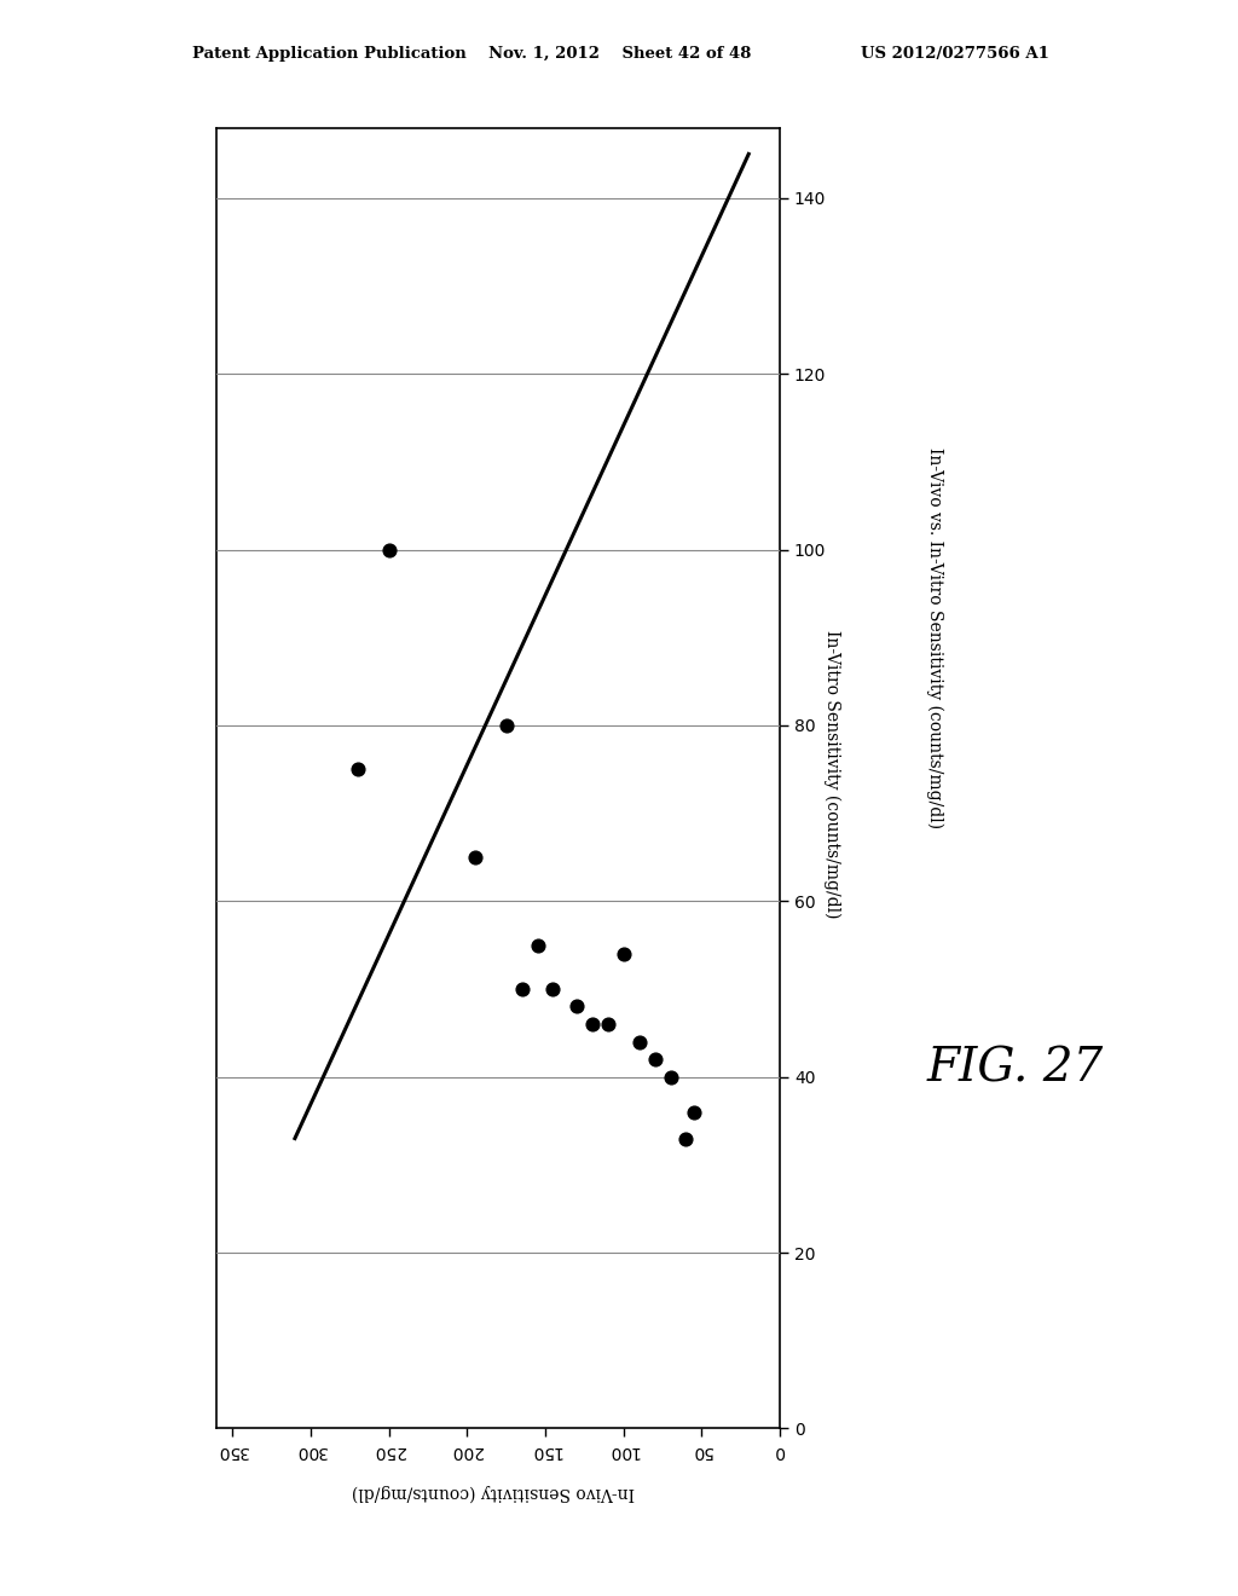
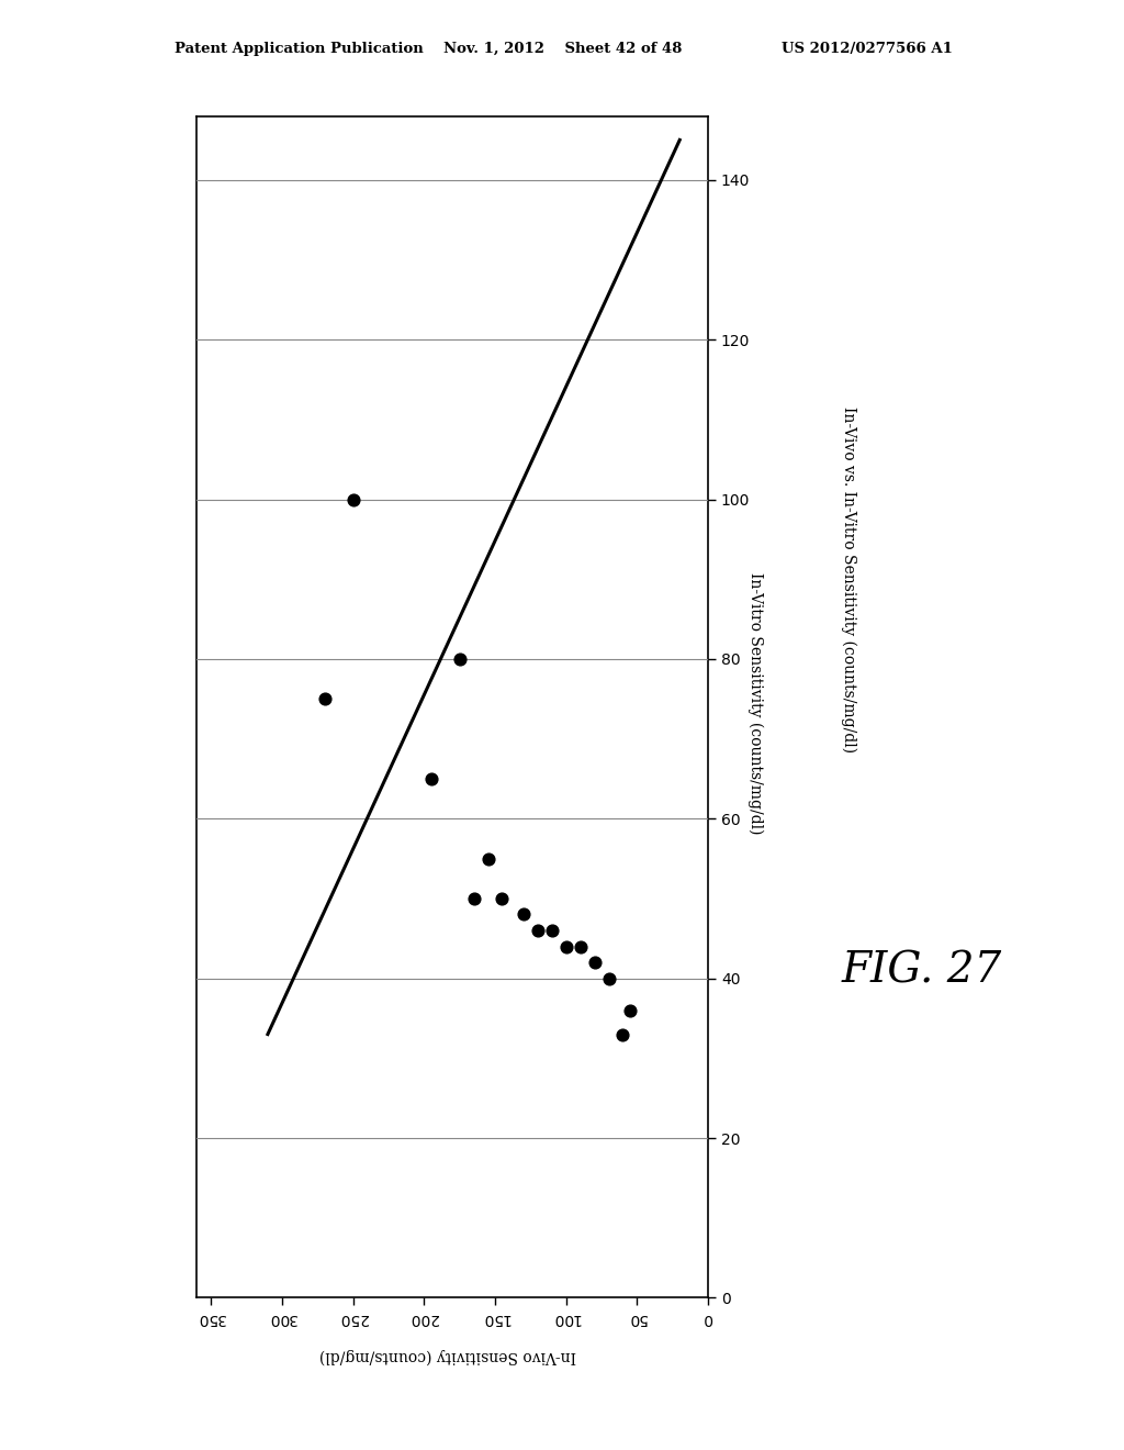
100: 54 -> 44
